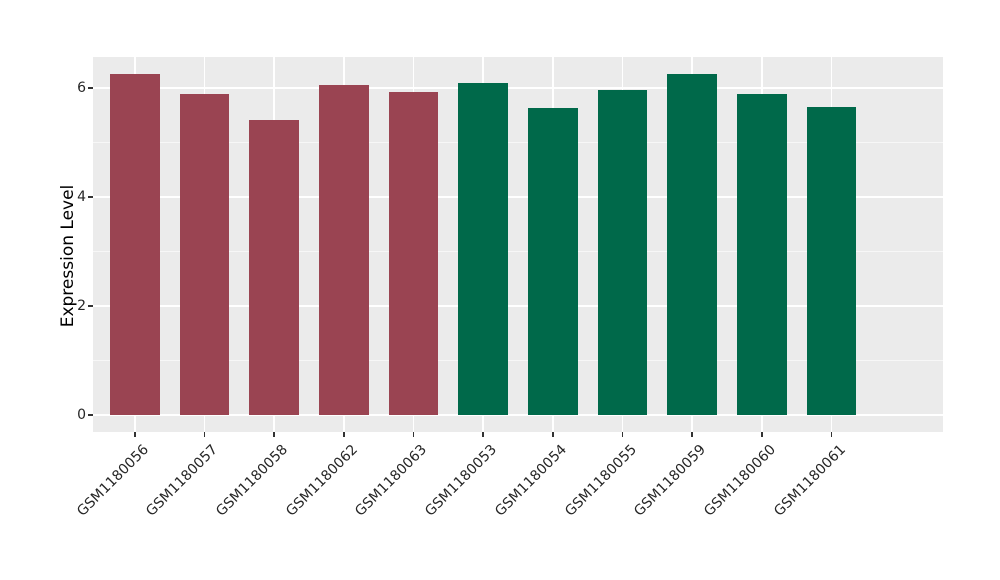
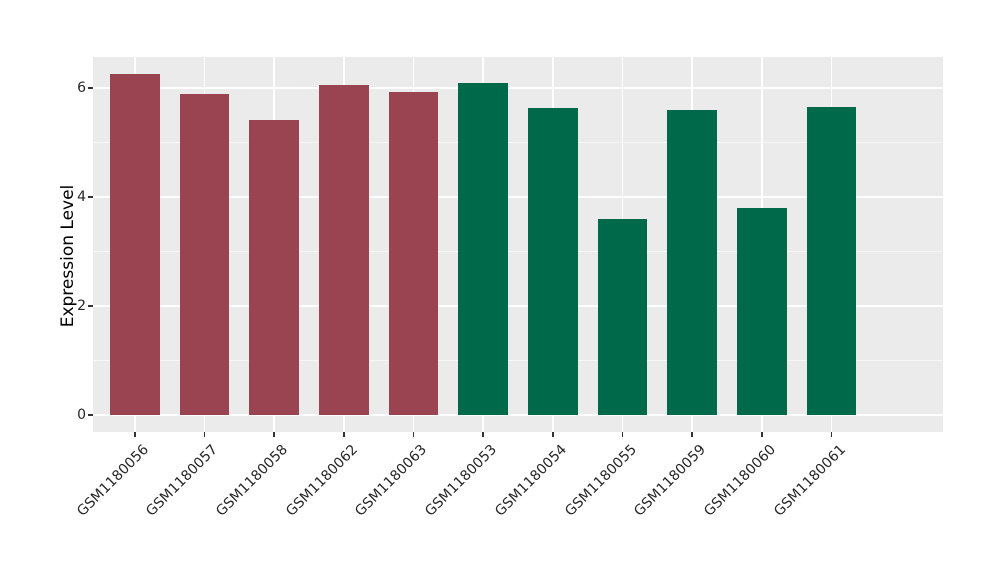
GSM1180055: 6.0 -> 3.6
GSM1180059: 6.3 -> 5.6
GSM1180060: 5.9 -> 3.8
